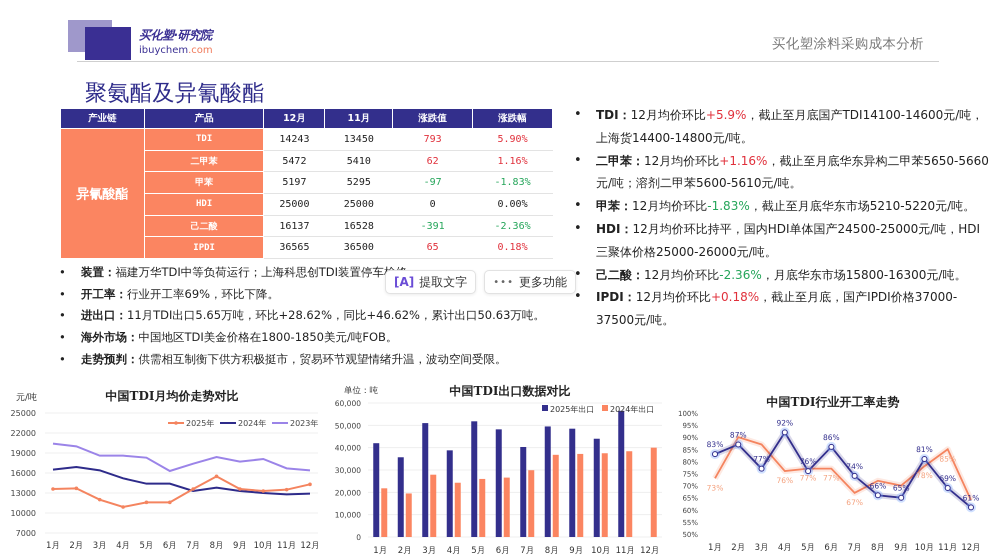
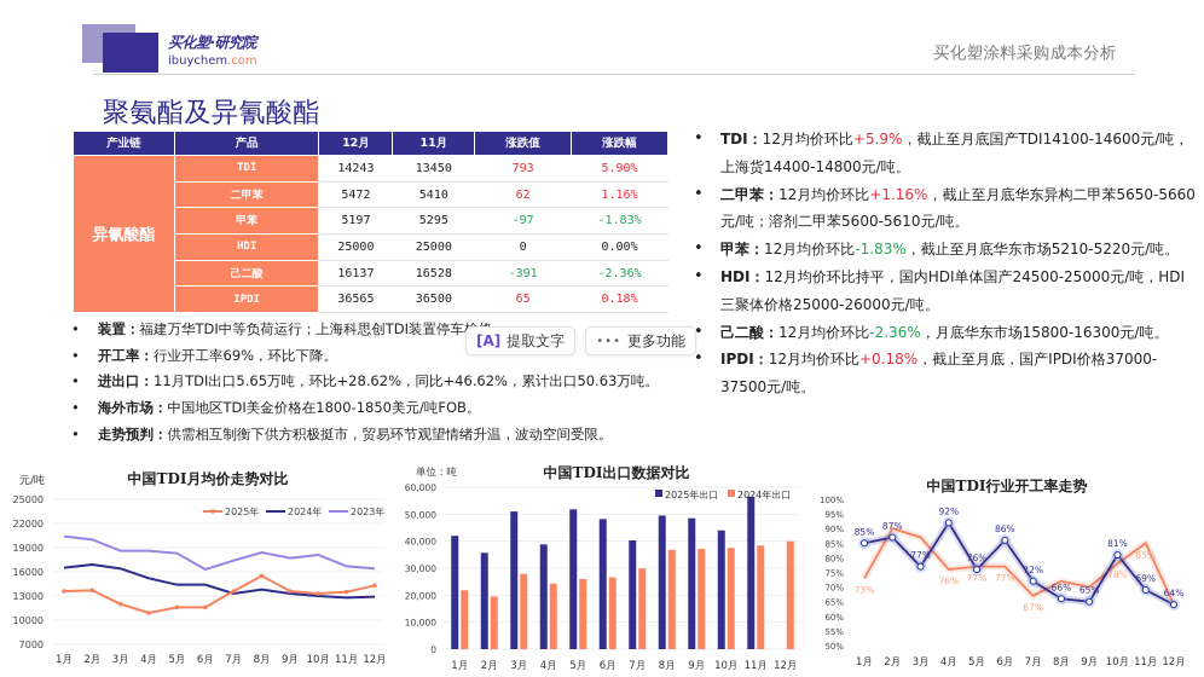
中国TDI行业开工率走势/2025年/1月: 83% -> 85%
中国TDI行业开工率走势/2025年/7月: 74% -> 72%
中国TDI行业开工率走势/2025年/12月: 61% -> 64%
